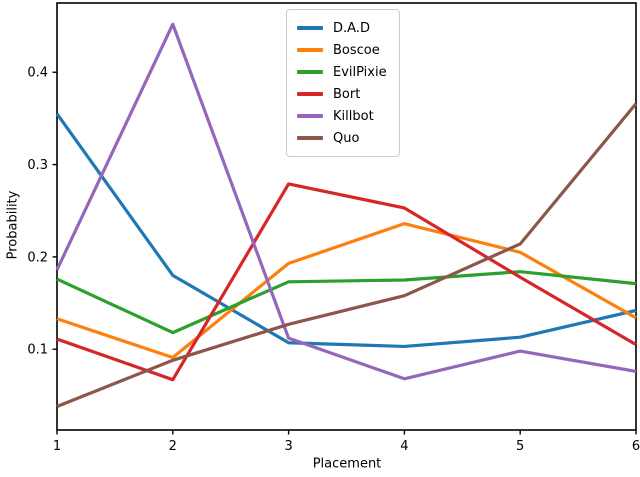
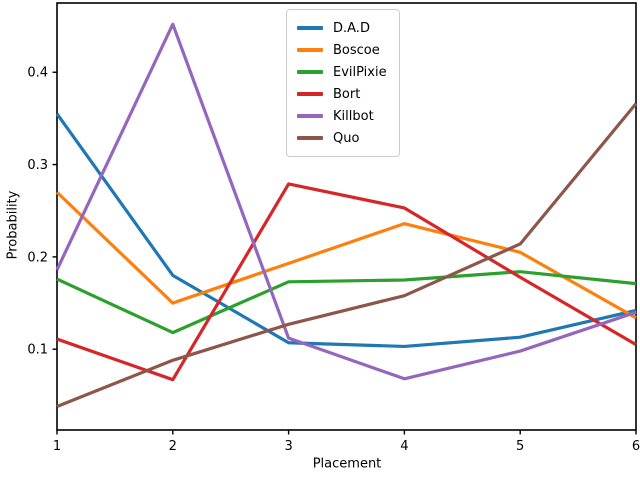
Boscoe/1: 0.13 -> 0.27
Boscoe/2: 0.09 -> 0.15
Killbot/6: 0.08 -> 0.14
